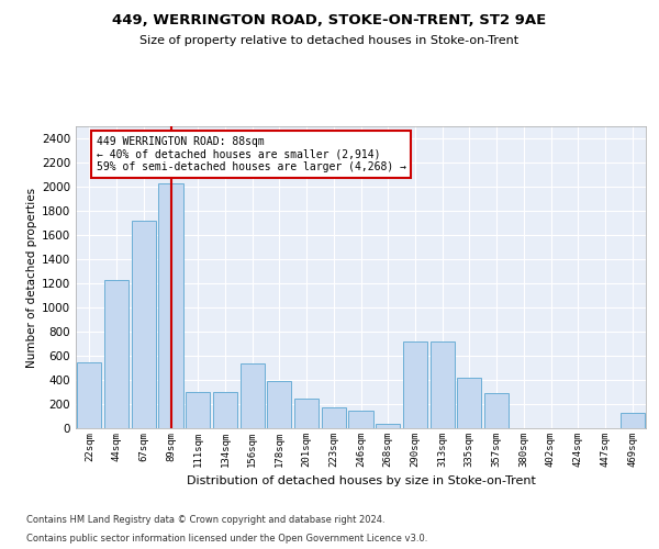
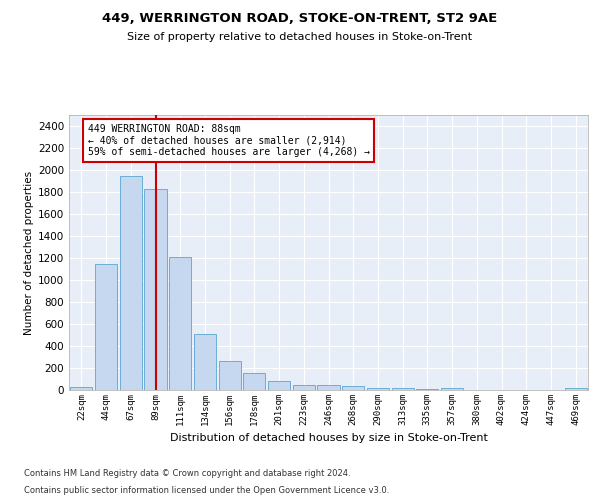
22sqm: 550 -> 30
44sqm: 1230 -> 1150
67sqm: 1720 -> 1950
89sqm: 2030 -> 1830
111sqm: 300 -> 1210
134sqm: 300 -> 510
156sqm: 540 -> 260
178sqm: 390 -> 160
201sqm: 250 -> 80
223sqm: 170 -> 50
246sqm: 150 -> 40
290sqm: 720 -> 20
313sqm: 720 -> 20
335sqm: 420 -> 10
357sqm: 290 -> 20
469sqm: 130 -> 20
